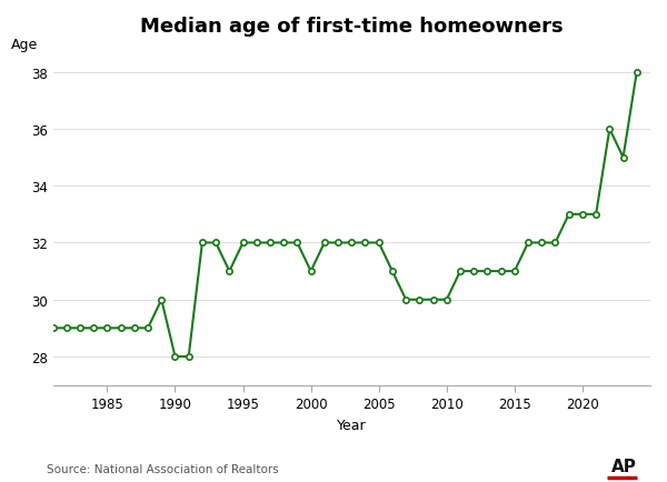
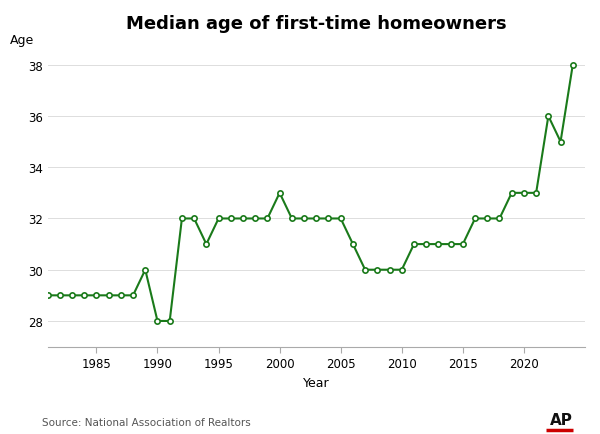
2000: 31 -> 33
